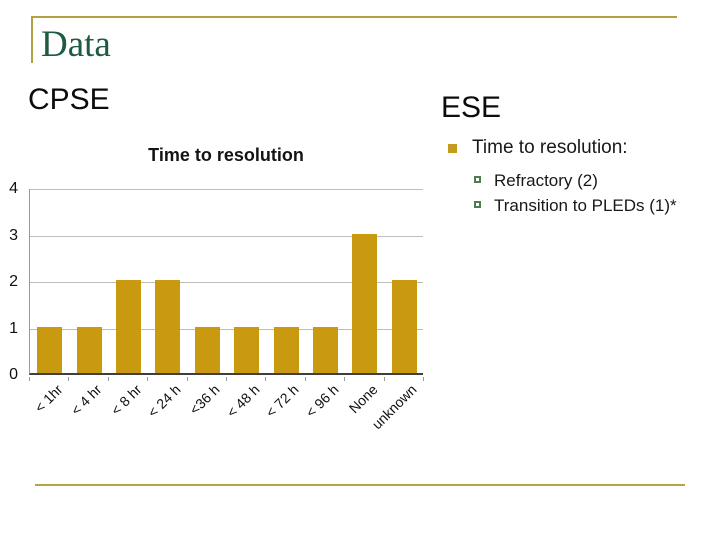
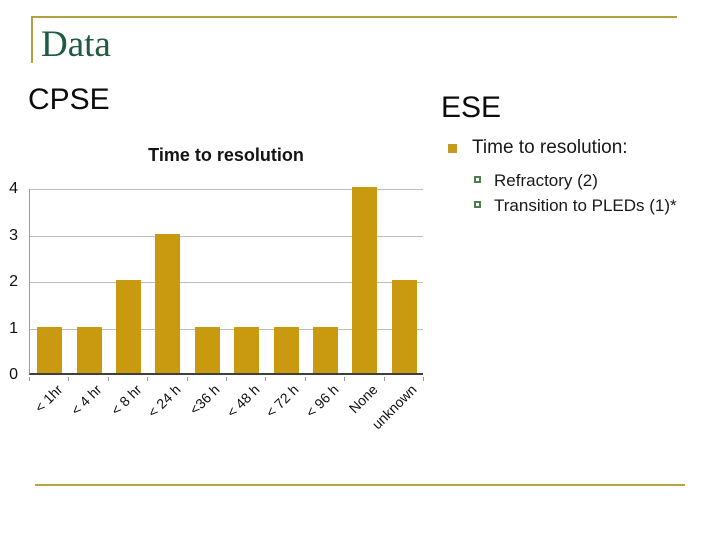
< 24 h: 2 -> 3
None: 3 -> 4
